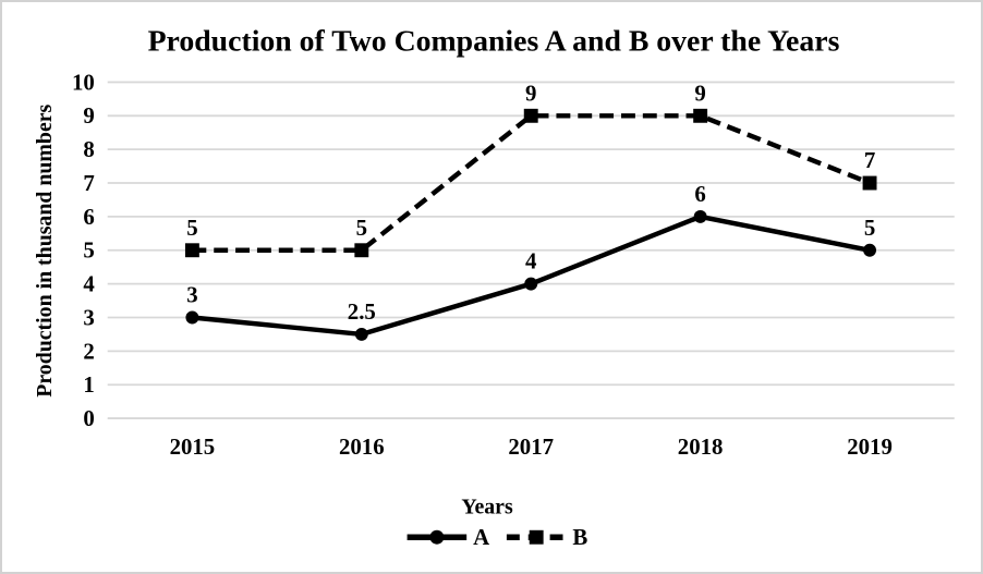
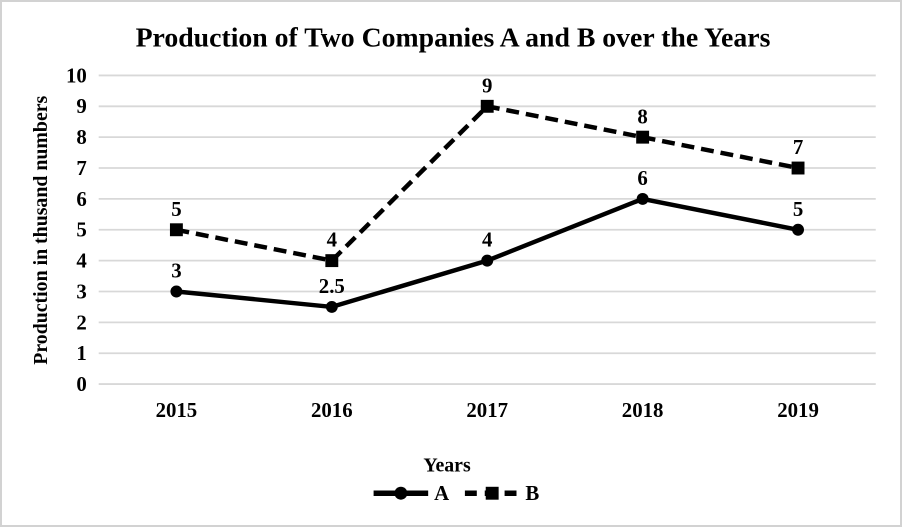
B/2016: 5 -> 4
B/2018: 9 -> 8
